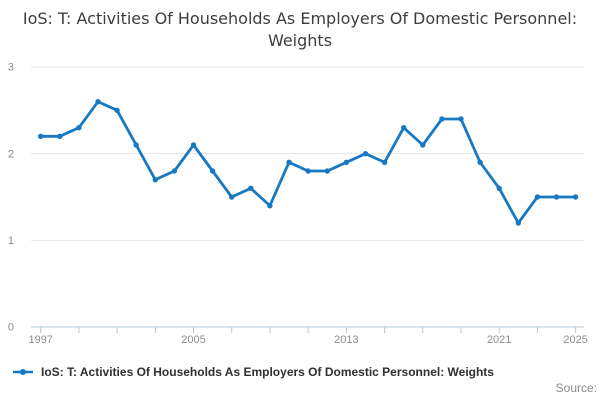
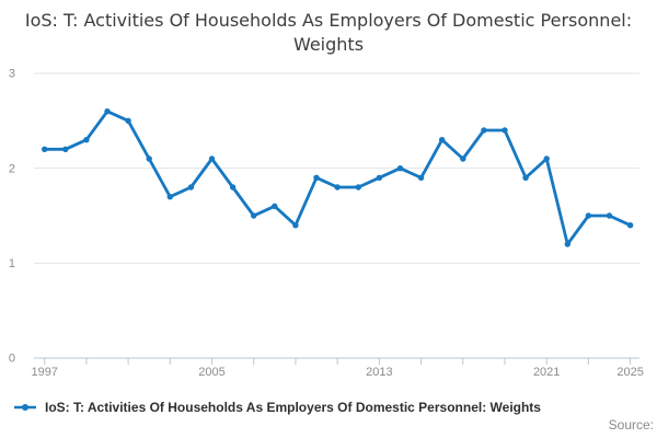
2021: 1.6 -> 2.1
2025: 1.5 -> 1.4
